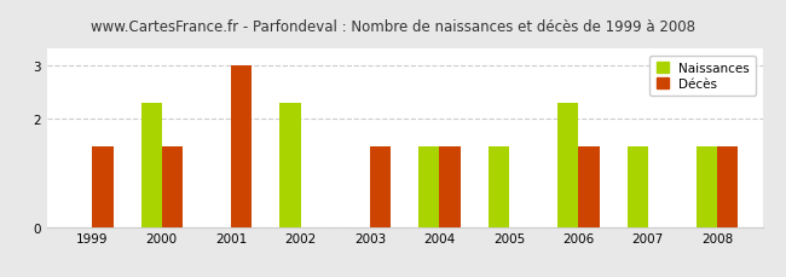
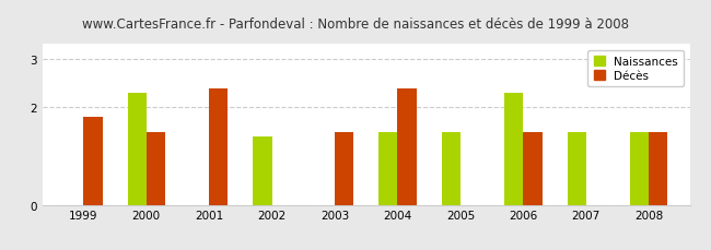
Décès/1999: 1.5 -> 1.8
Décès/2001: 3.0 -> 2.4
Naissances/2002: 2.3 -> 1.4
Décès/2004: 1.5 -> 2.4
